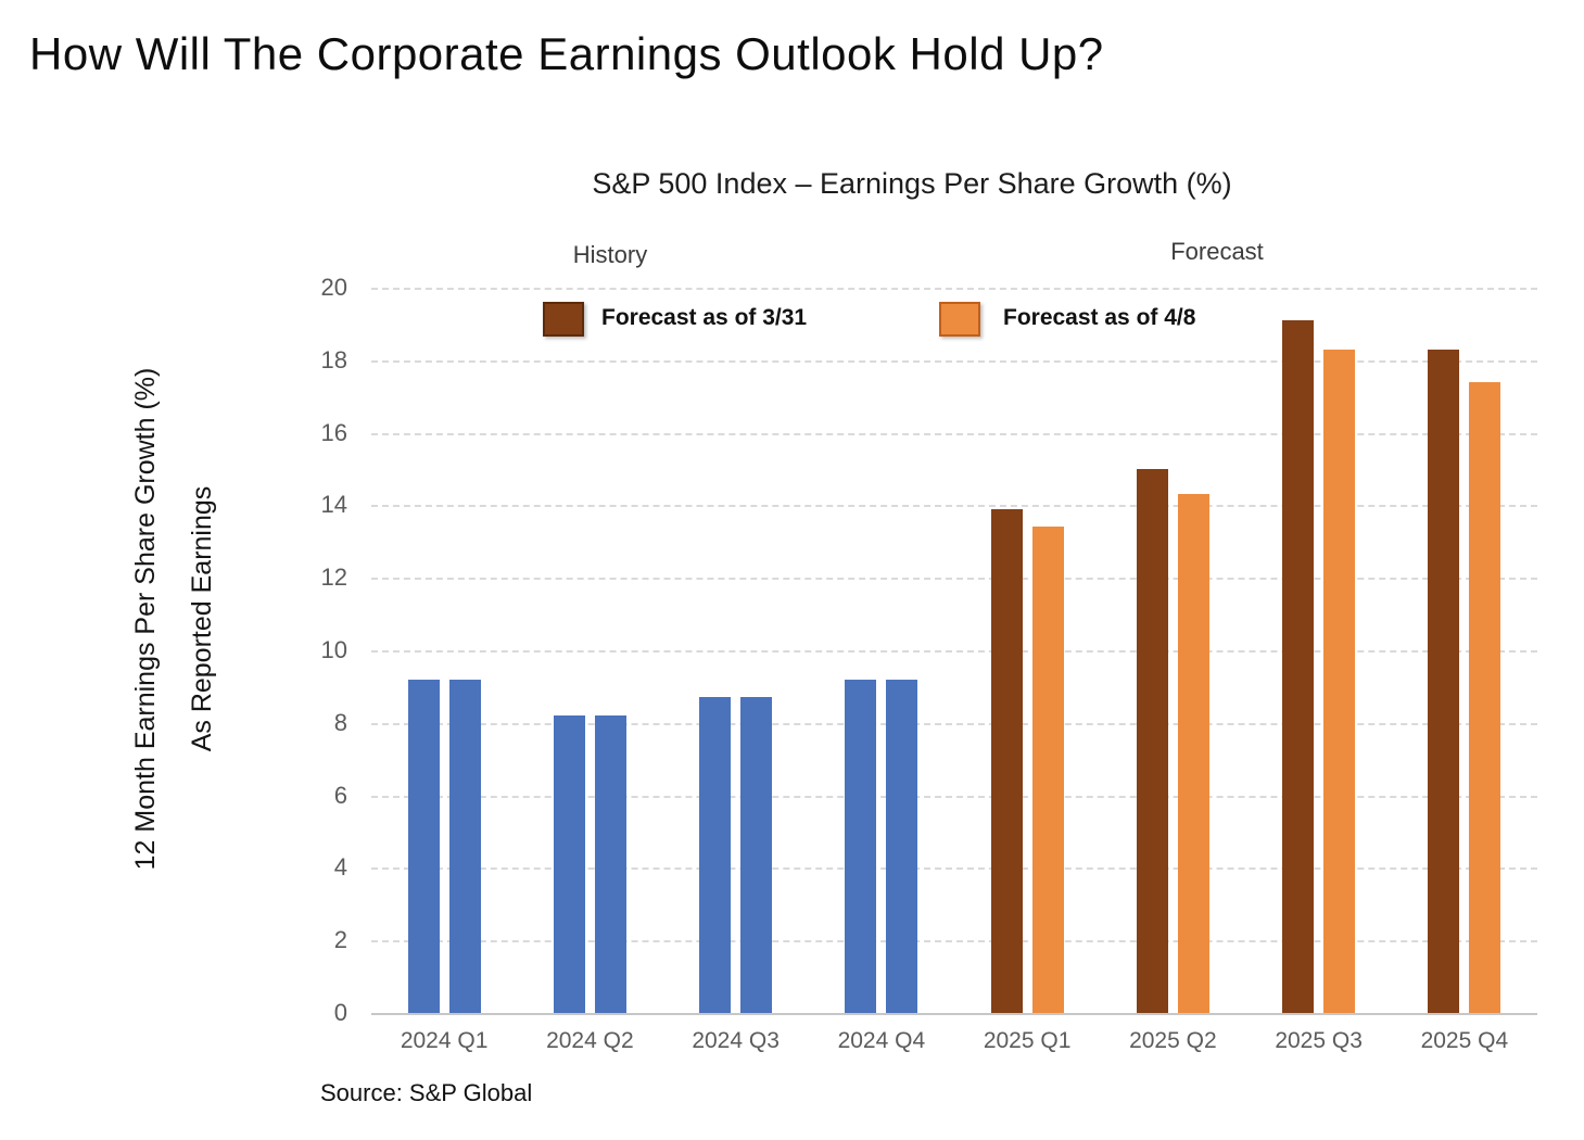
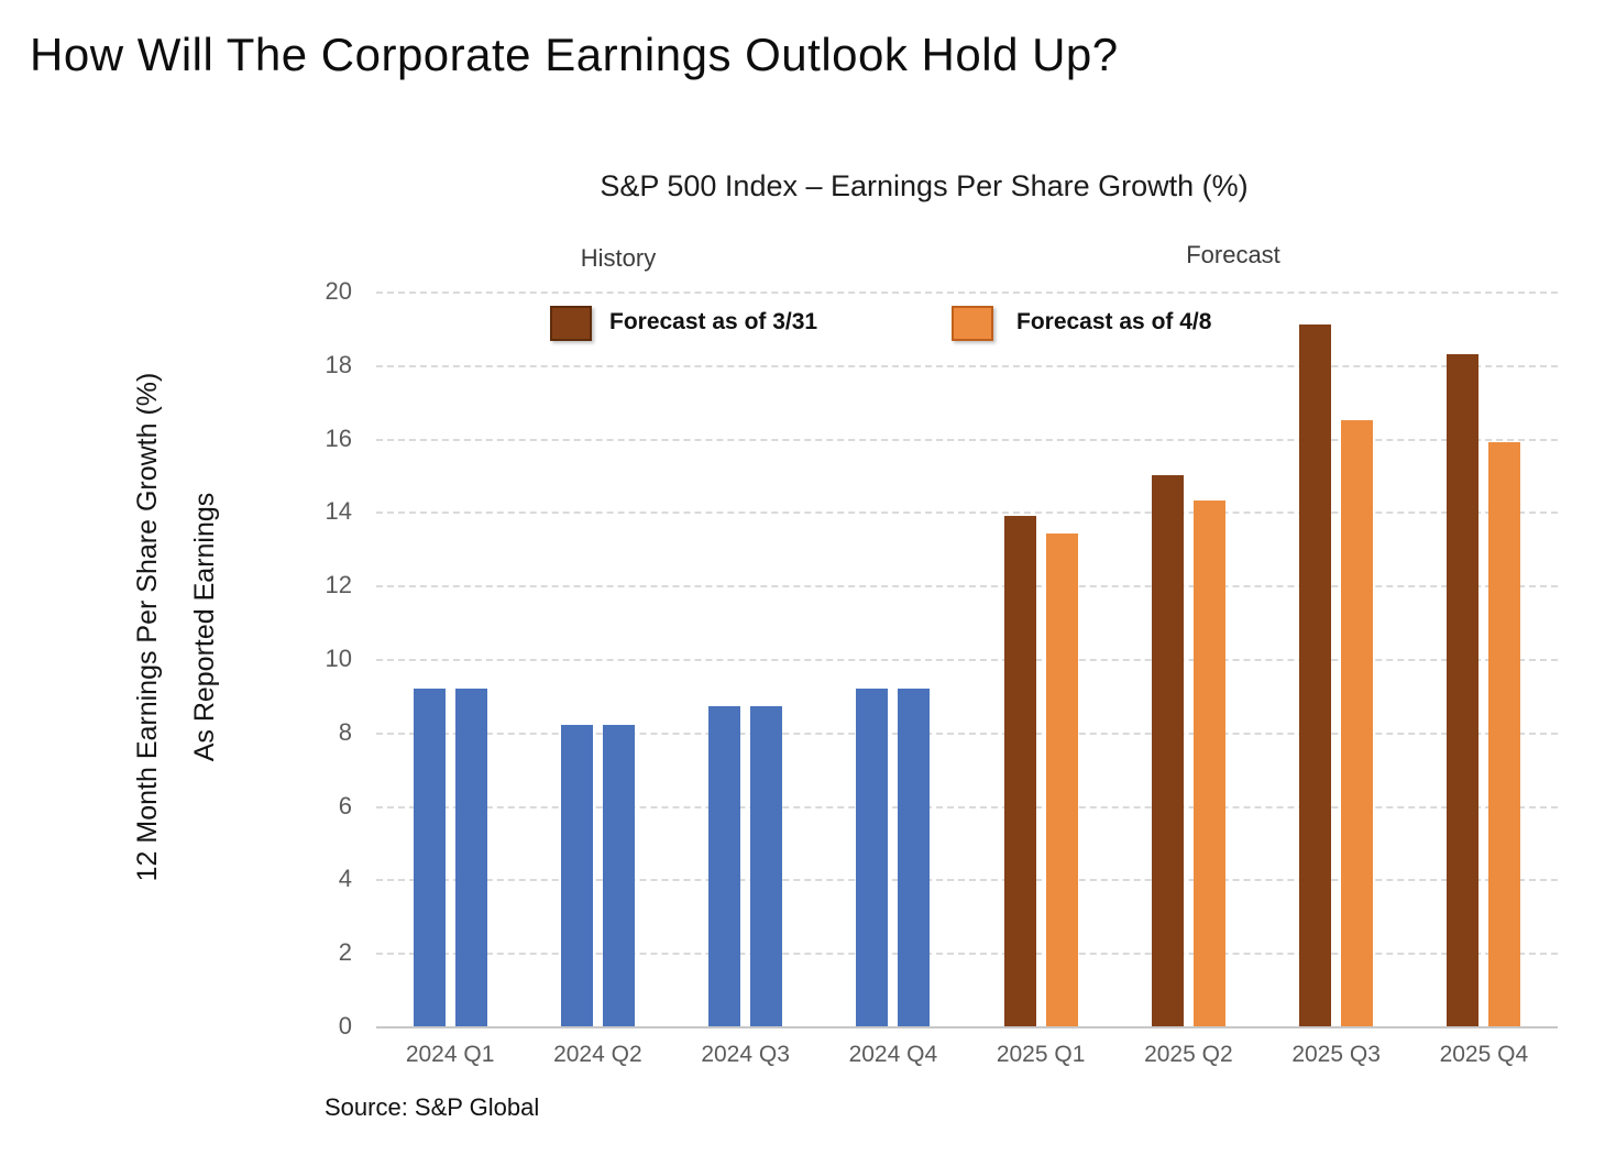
Forecast as of 4/8/2025 Q3: 18.3 -> 16.5
Forecast as of 4/8/2025 Q4: 17.4 -> 15.9
